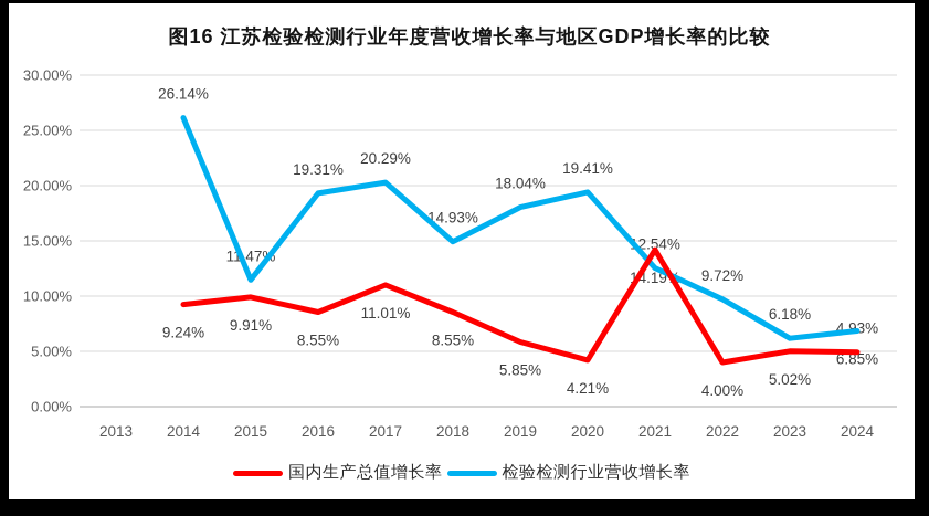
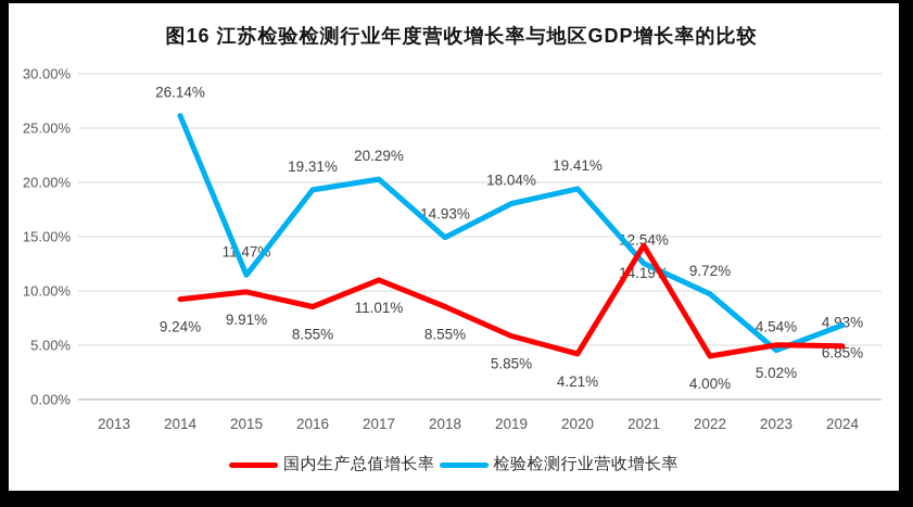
检验检测行业营收增长率/2023: 6.18% -> 4.54%
